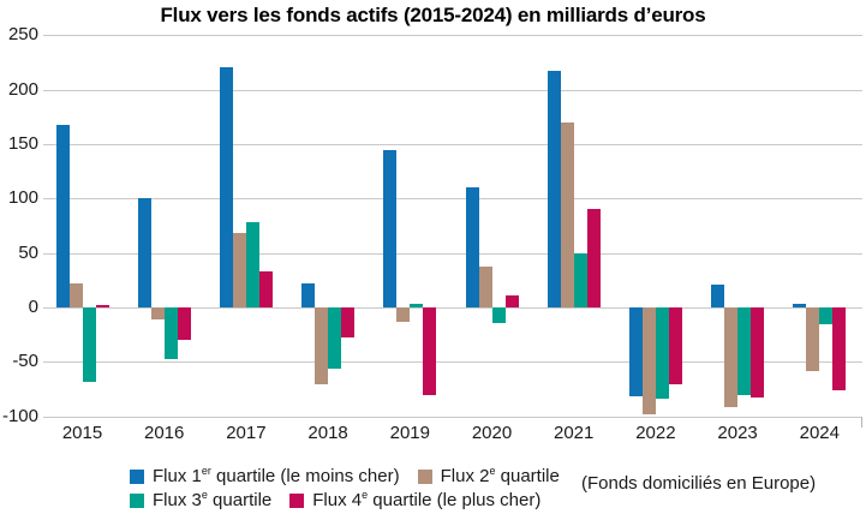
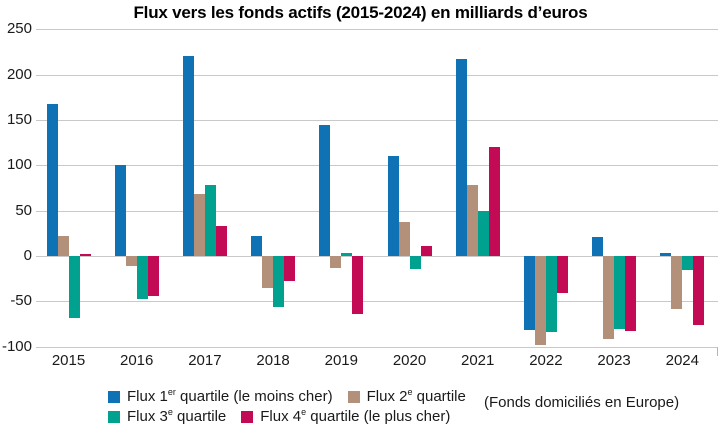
Flux 4e quartile (le plus cher)/2016: -30 -> -40
Flux 2e quartile/2018: -70 -> -40
Flux 4e quartile (le plus cher)/2019: -80 -> -60
Flux 2e quartile/2021: 170 -> 80
Flux 4e quartile (le plus cher)/2021: 90 -> 120
Flux 4e quartile (le plus cher)/2022: -70 -> -40
